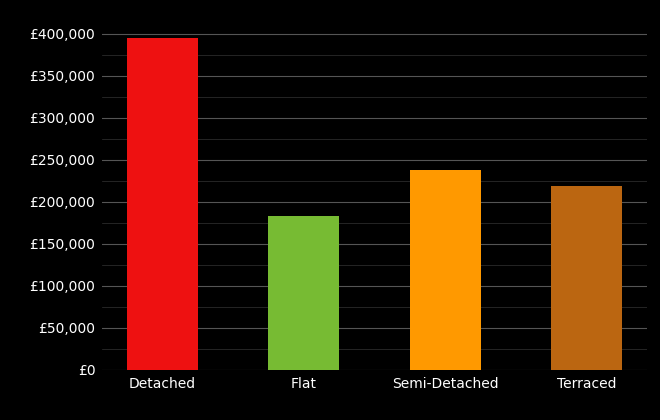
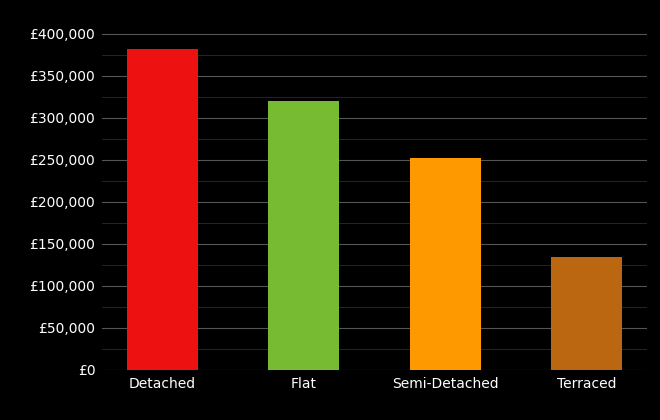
Detached: £395,000 -> £382,000
Flat: £183,000 -> £320,000
Semi-Detached: £238,000 -> £252,000
Terraced: £218,000 -> £134,000
